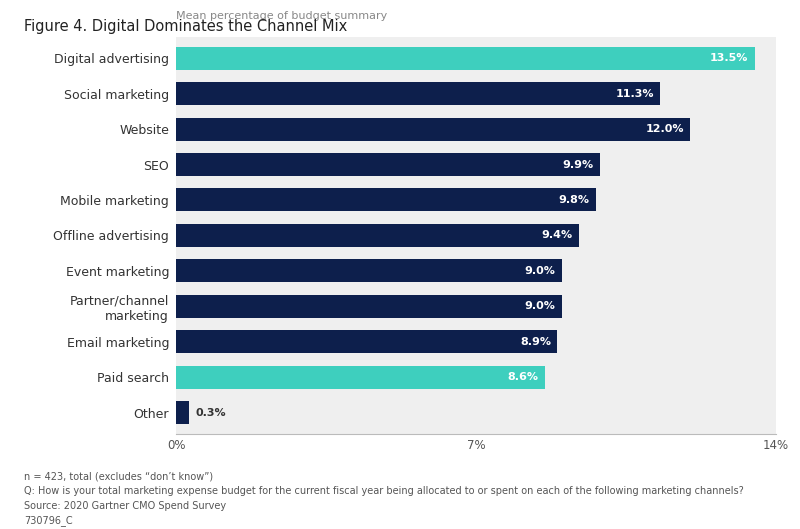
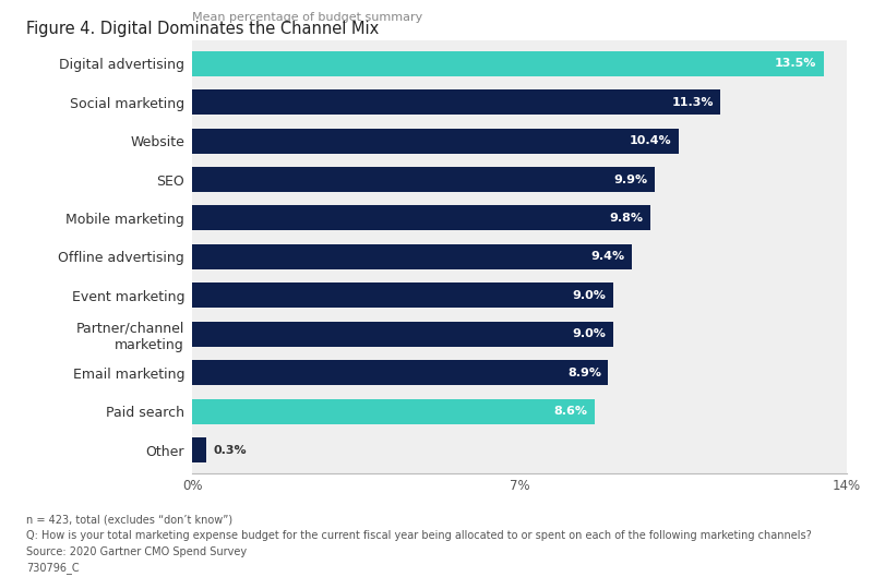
Website: 12.0% -> 10.4%
